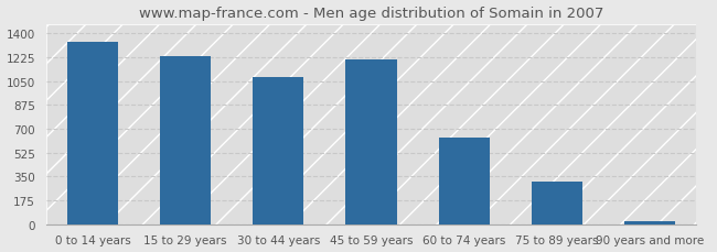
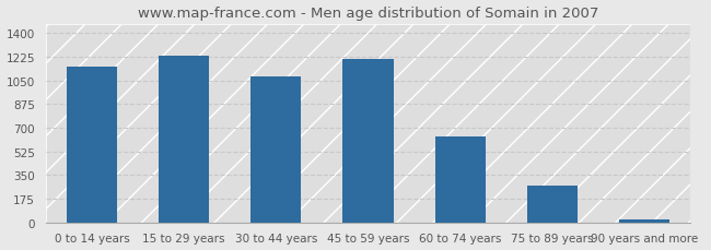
0 to 14 years: 1340 -> 1150
75 to 89 years: 320 -> 270
